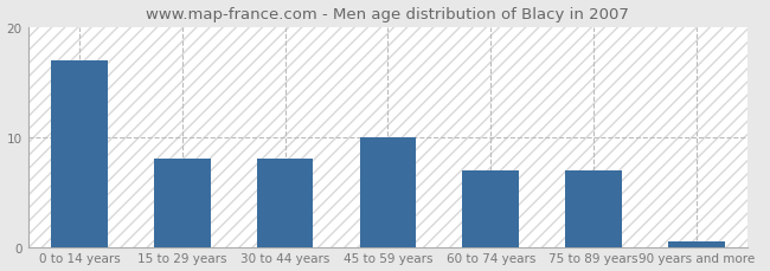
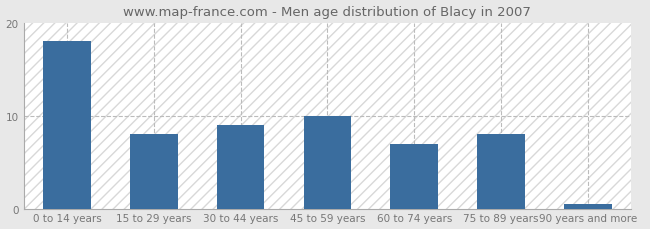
0 to 14 years: 17.0 -> 18.0
30 to 44 years: 8.0 -> 9.0
75 to 89 years: 7.0 -> 8.0
